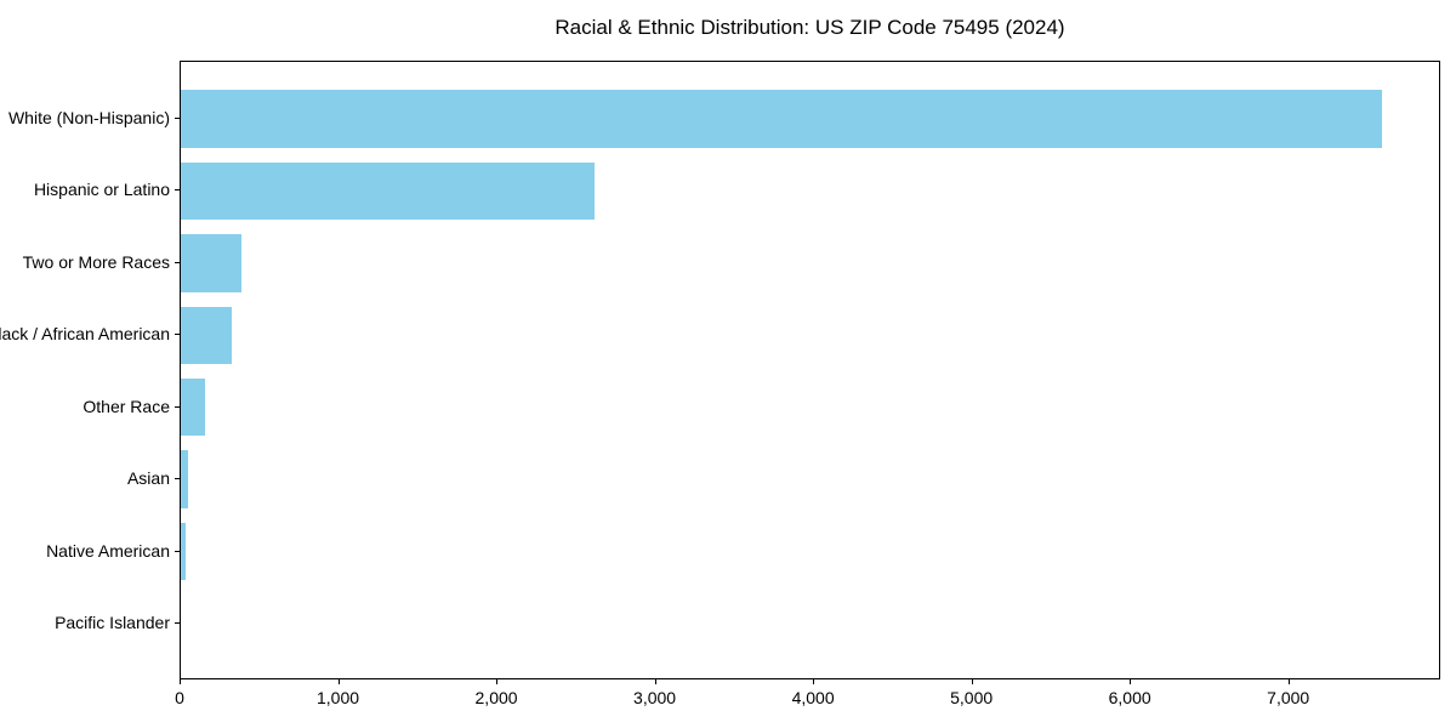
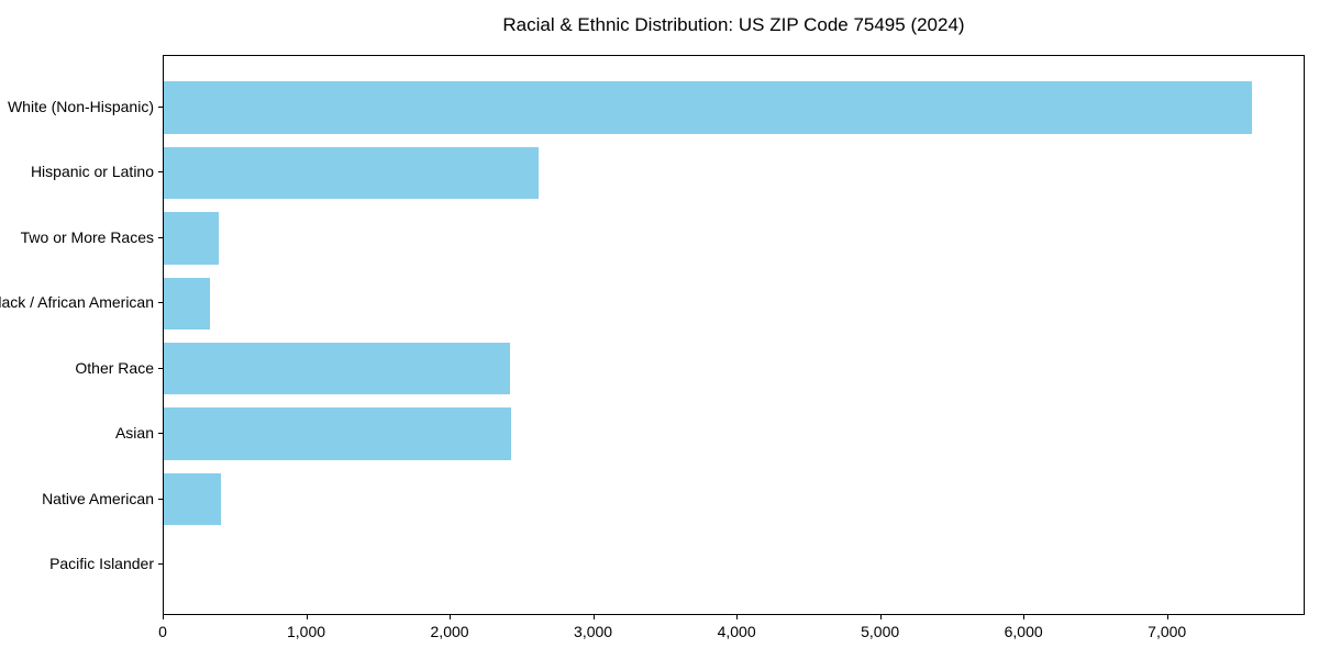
Other Race: 150 -> 2410
Asian: 50 -> 2420
Native American: 30 -> 400
